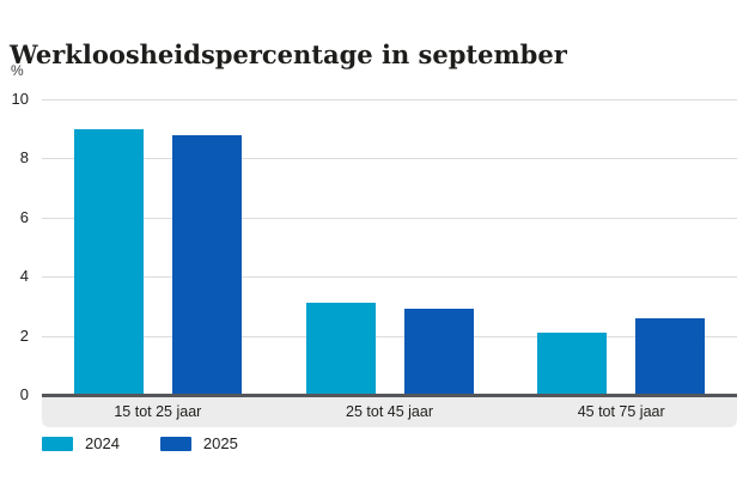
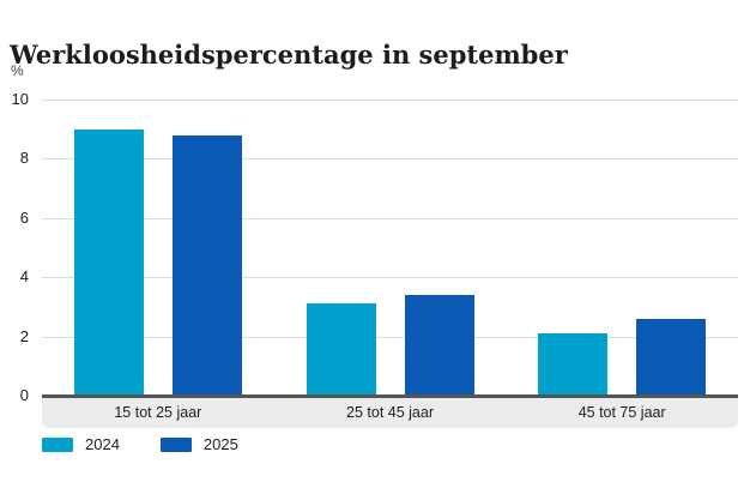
2025/25 tot 45 jaar: 2.9 -> 3.4
